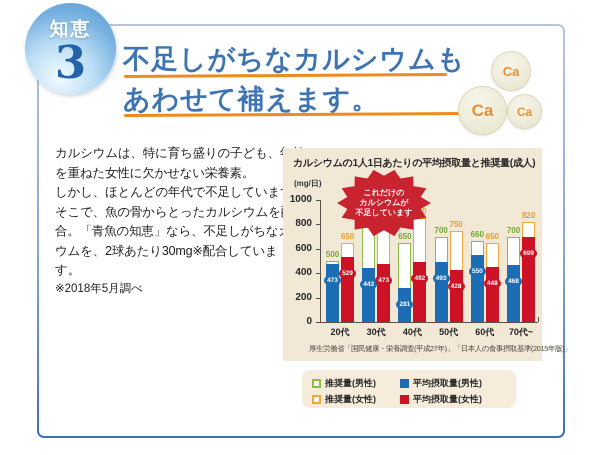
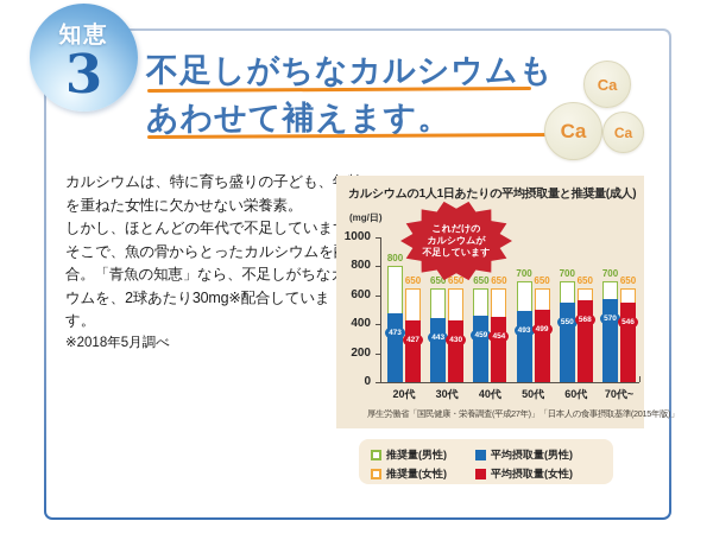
推奨量(男性)/20代: 500 -> 800
平均摂取量(女性)/20代: 529 -> 427
推奨量(男性)/30代: 780 -> 650
推奨量(女性)/30代: 770 -> 650
平均摂取量(女性)/30代: 473 -> 430
推奨量(女性)/40代: 850 -> 650
平均摂取量(男性)/40代: 281 -> 459
平均摂取量(女性)/40代: 492 -> 454
推奨量(女性)/50代: 750 -> 650
平均摂取量(女性)/50代: 428 -> 499
推奨量(男性)/60代: 660 -> 700
平均摂取量(女性)/60代: 448 -> 568
推奨量(女性)/70代~: 820 -> 650
平均摂取量(男性)/70代~: 468 -> 570
平均摂取量(女性)/70代~: 699 -> 546
